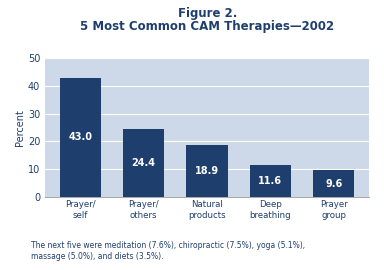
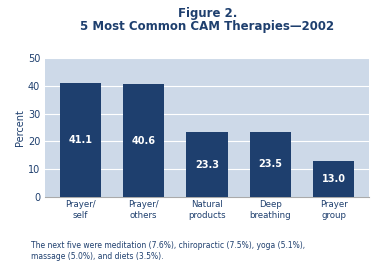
Prayer/ self: 43.0 -> 41.1
Prayer/ others: 24.4 -> 40.6
Natural products: 18.9 -> 23.3
Deep breathing: 11.6 -> 23.5
Prayer group: 9.6 -> 13.0
